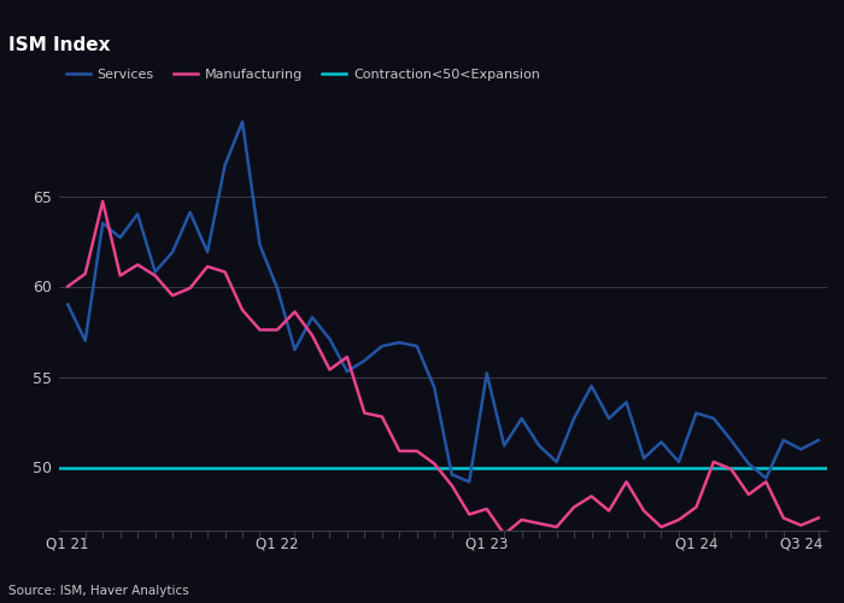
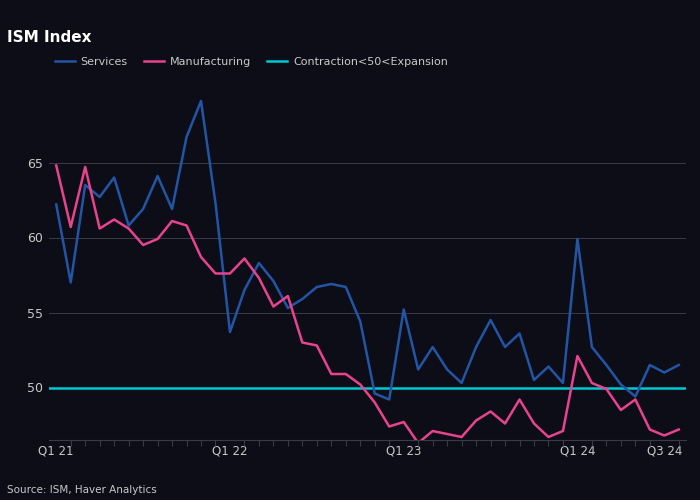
Services/Q1 21: 59.0 -> 62.2
Manufacturing/Q1 21: 60.0 -> 64.8
Services/Q1 22: 59.9 -> 53.7
Services/Q1 24: 53.0 -> 59.9
Manufacturing/Q1 24: 47.8 -> 52.1
